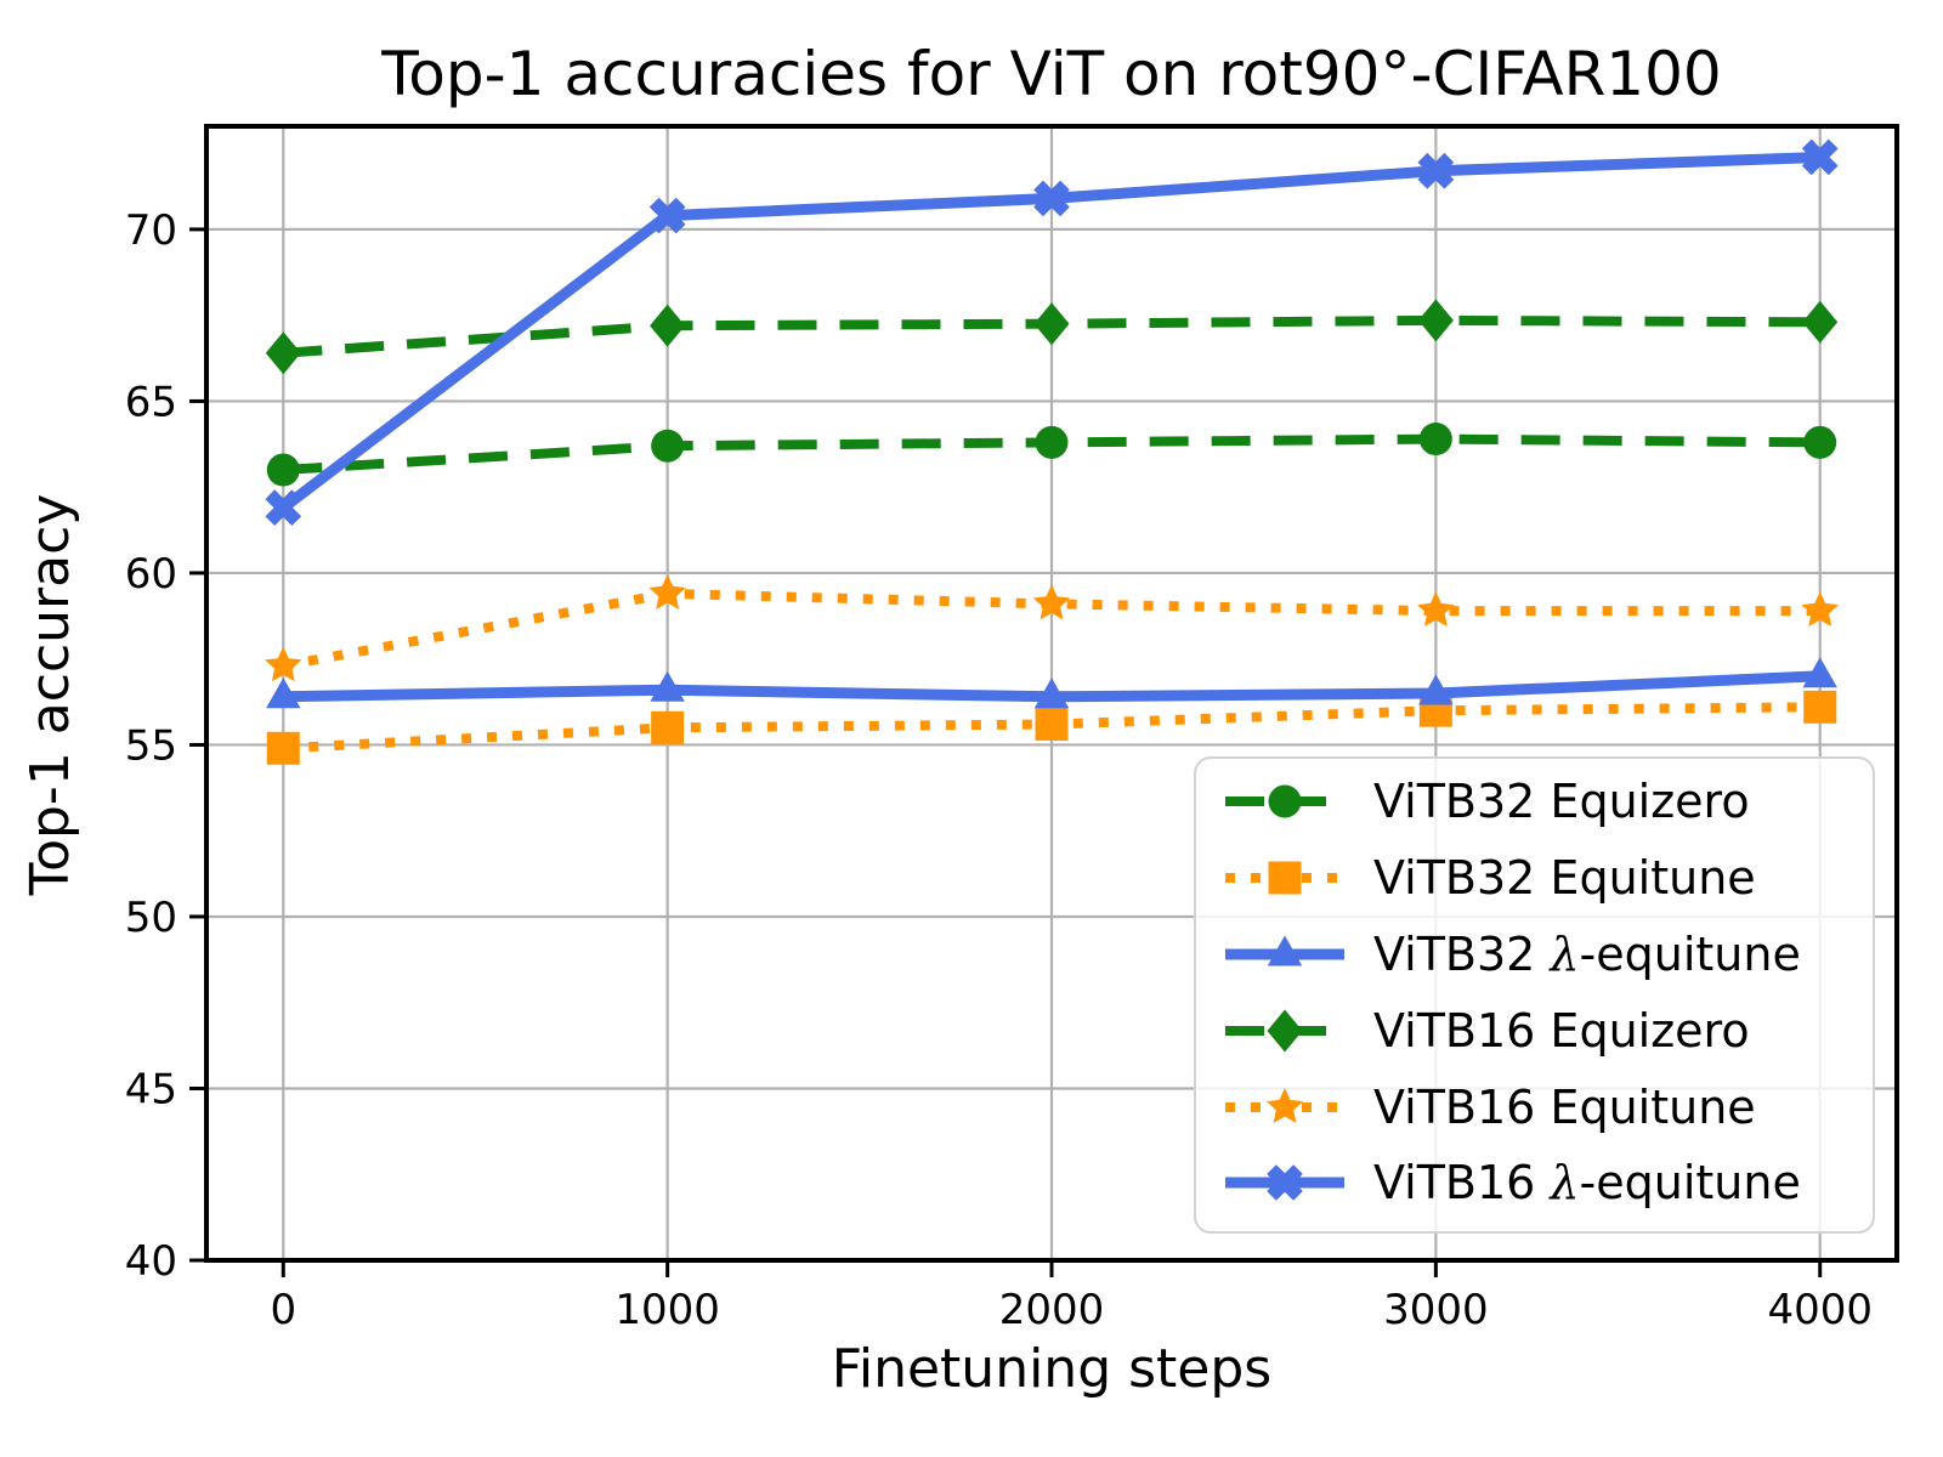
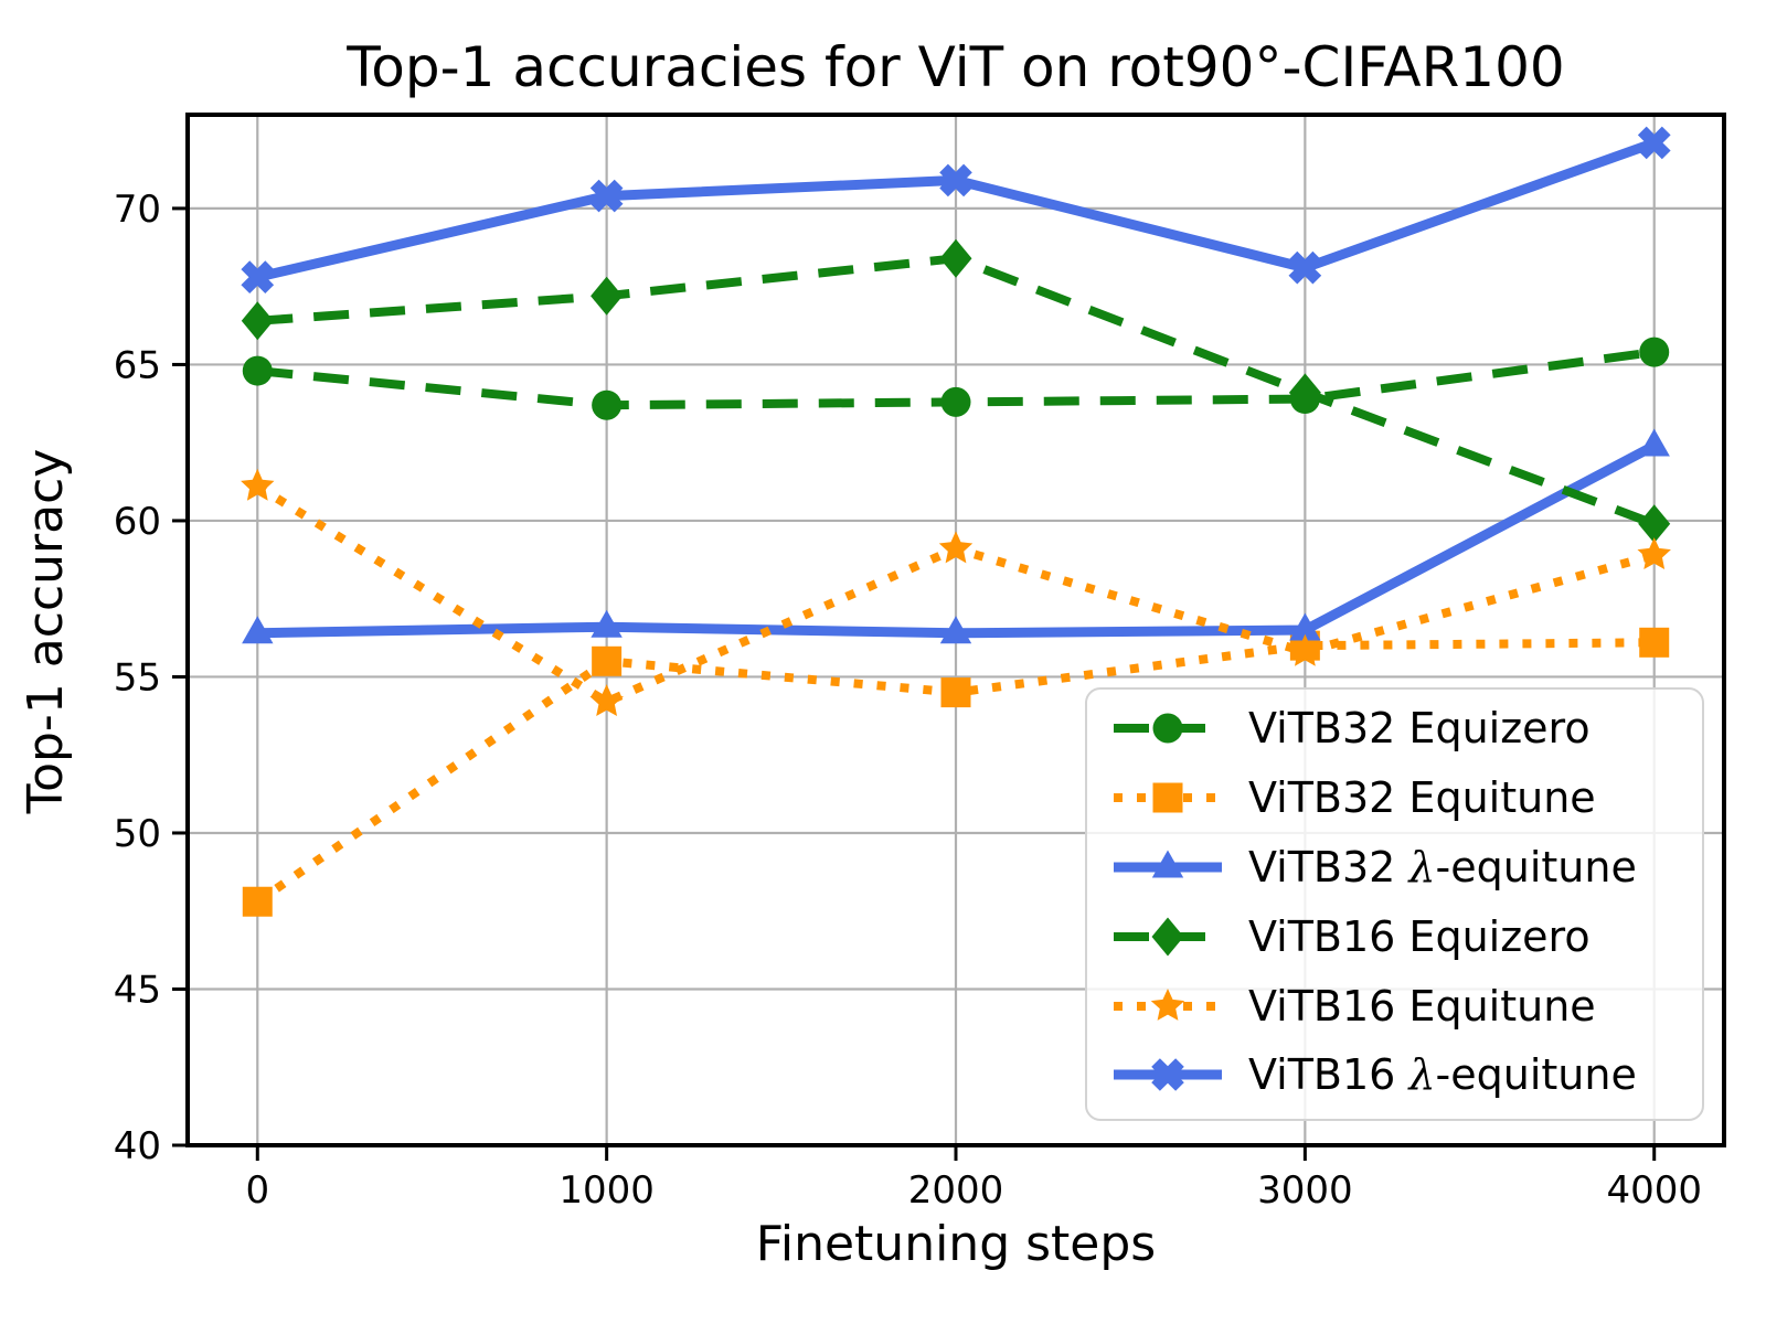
ViTB32 Equizero/0: 63.0 -> 64.8
ViTB32 Equitune/0: 54.9 -> 47.8
ViTB16 Equitune/0: 57.3 -> 61.1
ViTB16 λ-equitune/0: 61.9 -> 67.8
ViTB16 Equitune/1000: 59.4 -> 54.2
ViTB32 Equitune/2000: 55.6 -> 54.5
ViTB16 Equizero/2000: 67.2 -> 68.4
ViTB16 Equizero/3000: 67.3 -> 64.1
ViTB16 Equitune/3000: 58.9 -> 55.8
ViTB16 λ-equitune/3000: 71.7 -> 68.1
ViTB32 Equizero/4000: 63.8 -> 65.4
ViTB32 λ-equitune/4000: 57.0 -> 62.4
ViTB16 Equizero/4000: 67.3 -> 59.9
